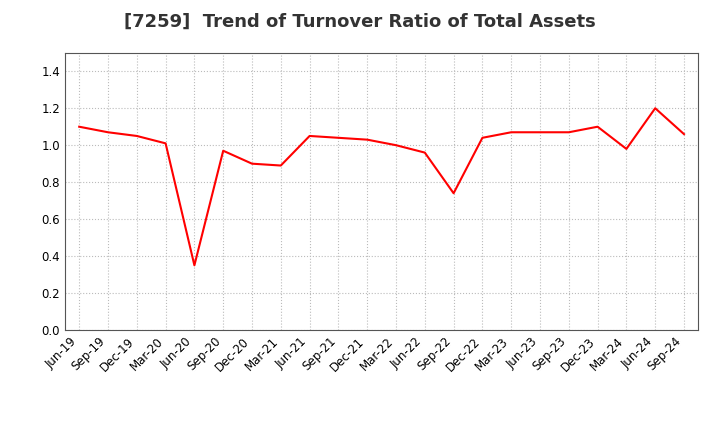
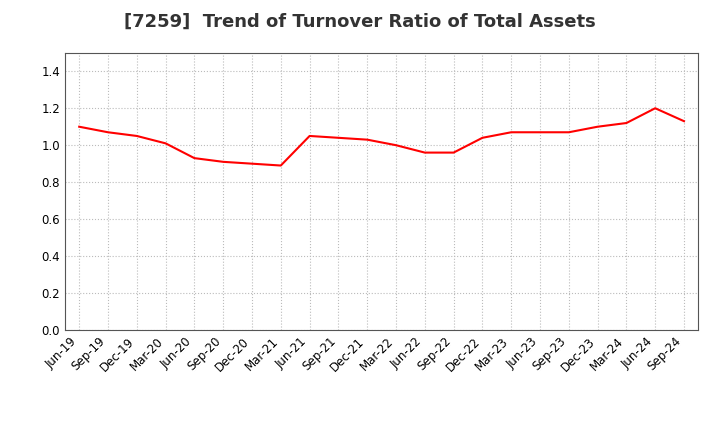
Jun-20: 0.35 -> 0.93
Sep-20: 0.97 -> 0.91
Sep-22: 0.74 -> 0.96
Mar-24: 0.98 -> 1.12
Sep-24: 1.06 -> 1.13
